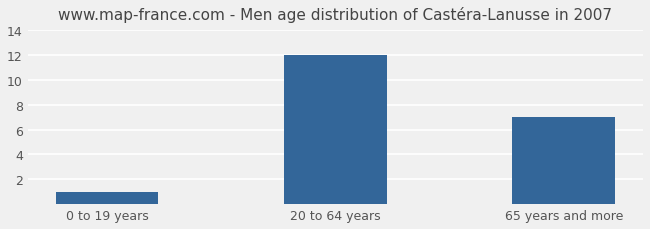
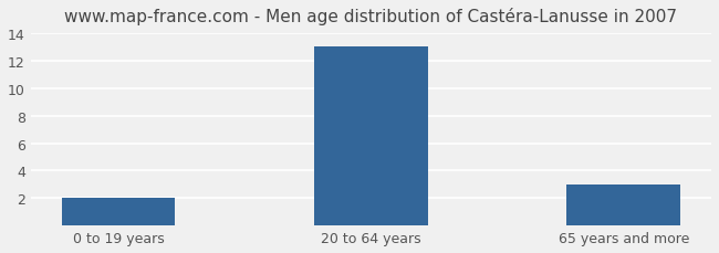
0 to 19 years: 1 -> 2
20 to 64 years: 12 -> 13
65 years and more: 7 -> 3
